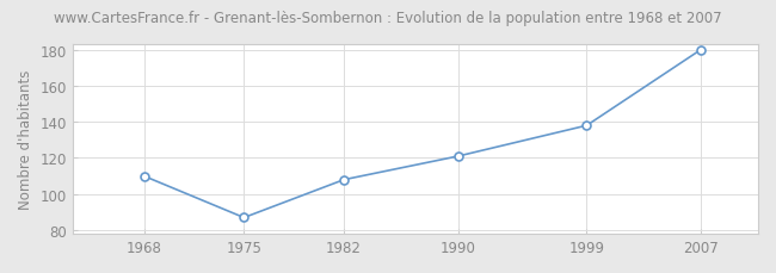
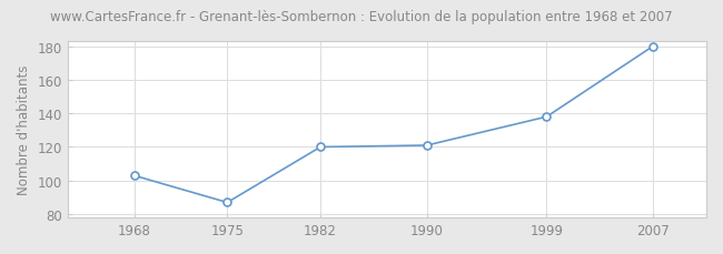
1968: 110 -> 103
1982: 108 -> 120
